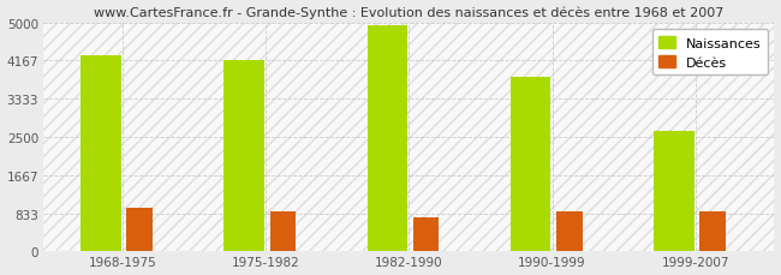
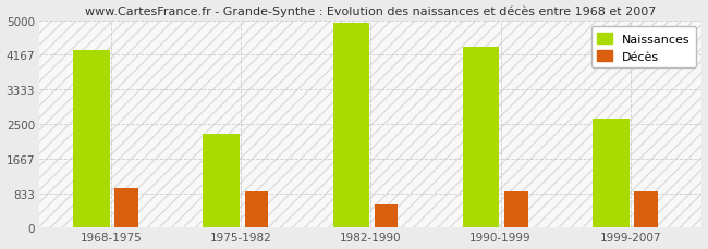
Naissances/1975-1982: 4180 -> 2250
Décès/1982-1990: 740 -> 550
Naissances/1990-1999: 3820 -> 4350
